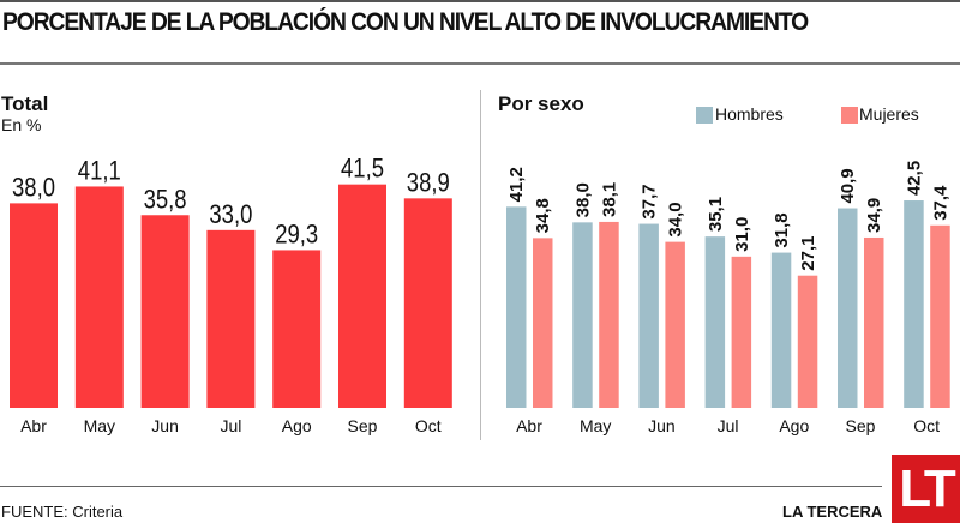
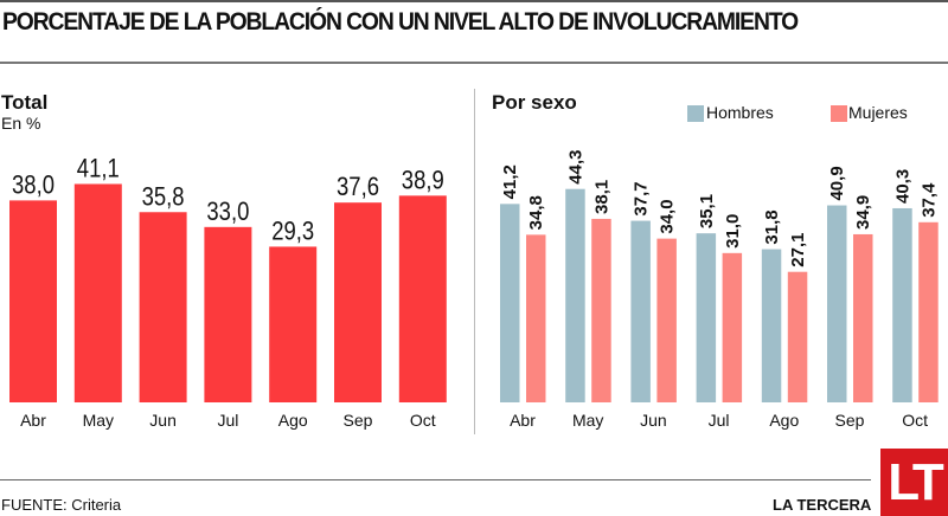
Total/Sep: 41,5 -> 37,6
Por sexo/Hombres/May: 38,0 -> 44,3
Por sexo/Hombres/Oct: 42,5 -> 40,3
